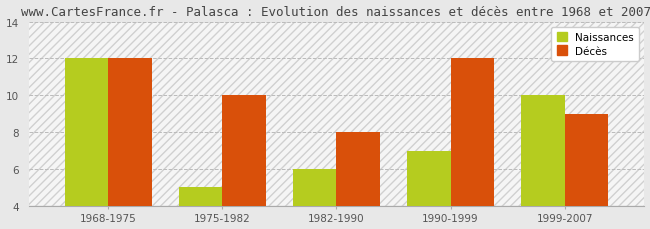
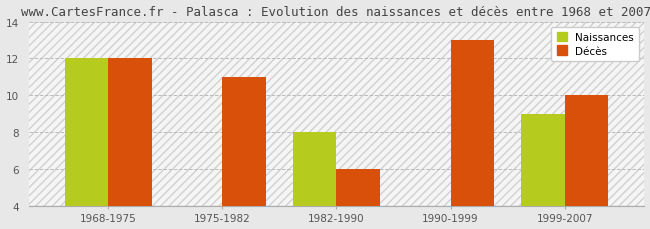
Naissances/1975-1982: 5 -> 4
Décès/1975-1982: 10 -> 11
Naissances/1982-1990: 6 -> 8
Décès/1982-1990: 8 -> 6
Naissances/1990-1999: 7 -> 4
Décès/1990-1999: 12 -> 13
Naissances/1999-2007: 10 -> 9
Décès/1999-2007: 9 -> 10
